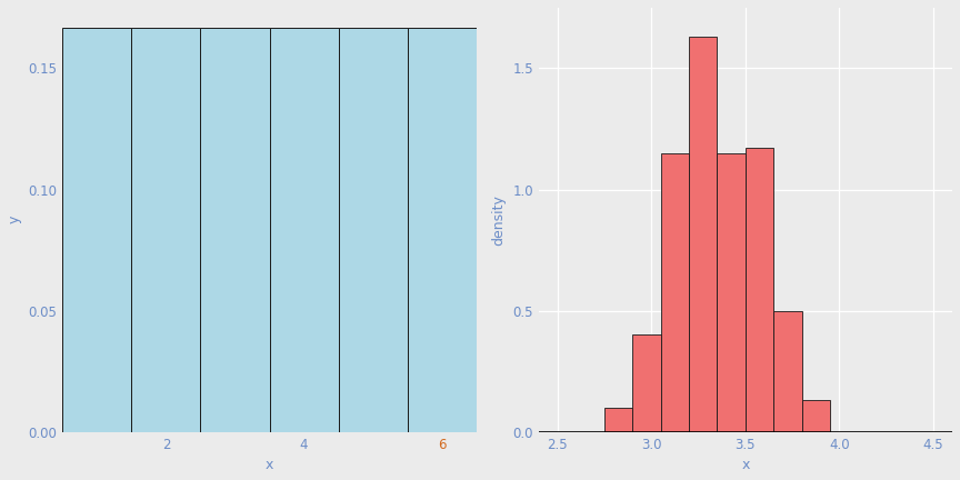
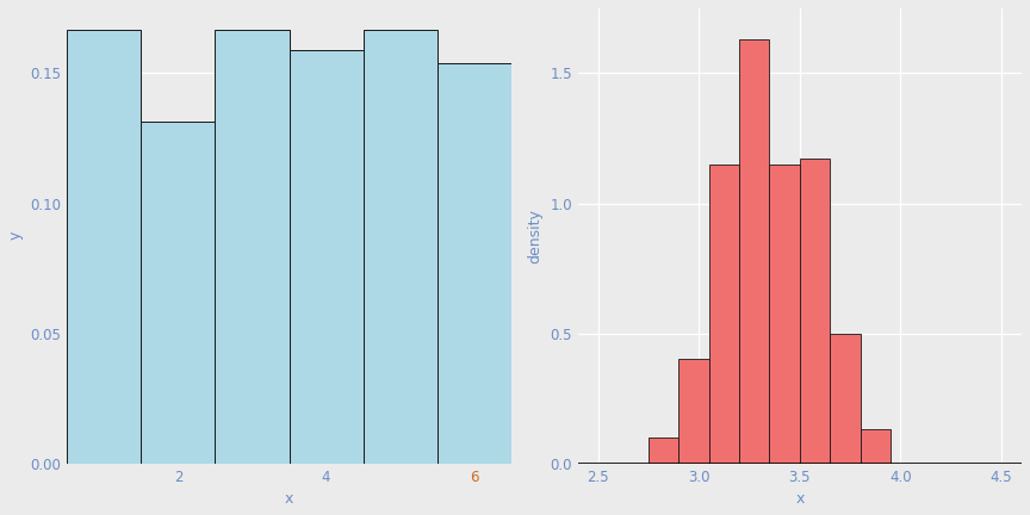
2: 0.1667 -> 0.1315
4: 0.1667 -> 0.1590
6: 0.1667 -> 0.1540
